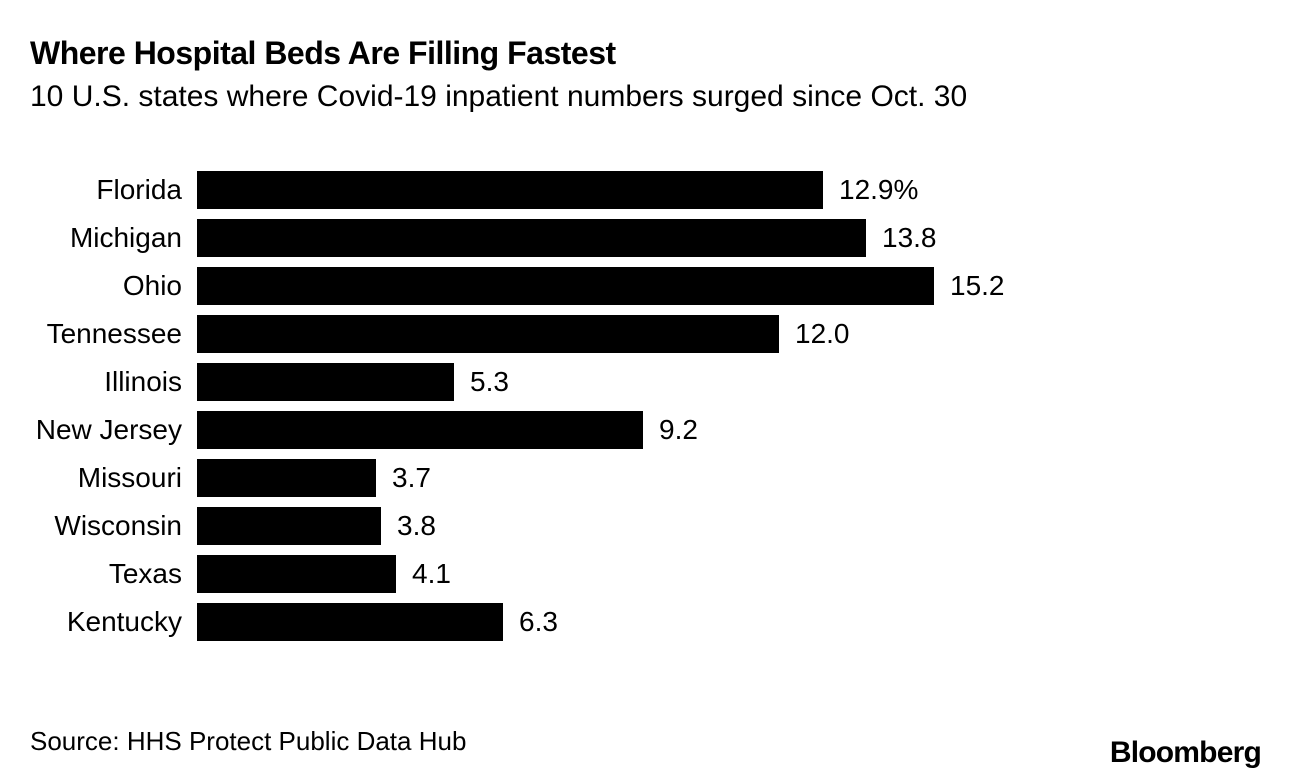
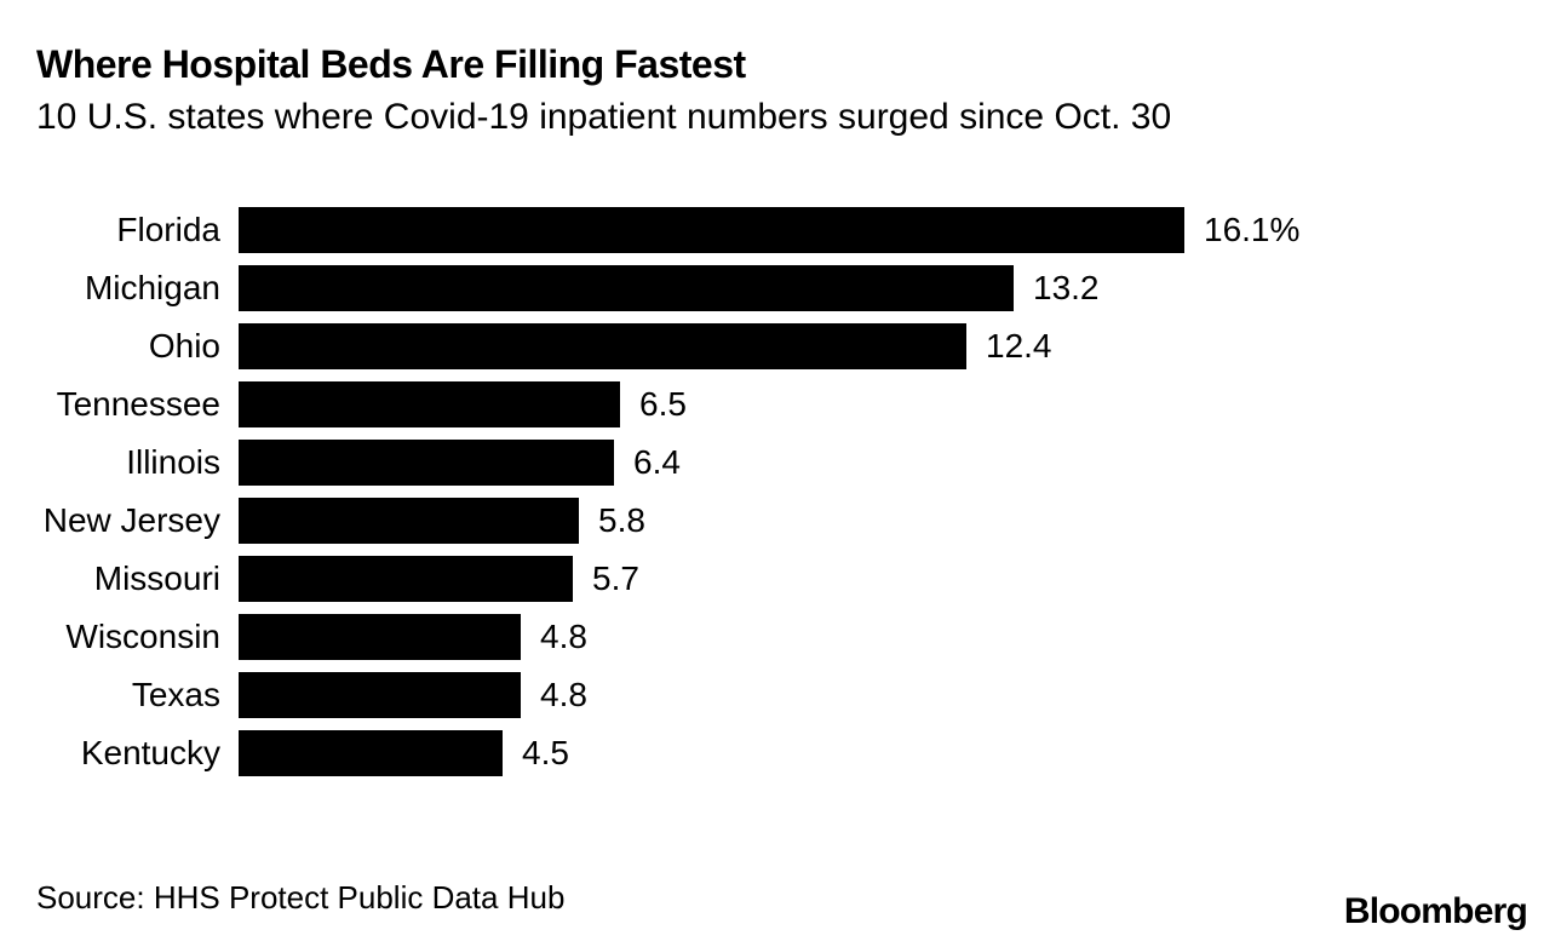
Florida: 12.9% -> 16.1%
Michigan: 13.8 -> 13.2
Ohio: 15.2 -> 12.4
Tennessee: 12.0 -> 6.5
Illinois: 5.3 -> 6.4
New Jersey: 9.2 -> 5.8
Missouri: 3.7 -> 5.7
Wisconsin: 3.8 -> 4.8
Texas: 4.1 -> 4.8
Kentucky: 6.3 -> 4.5
